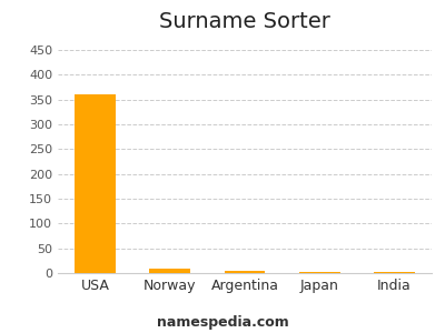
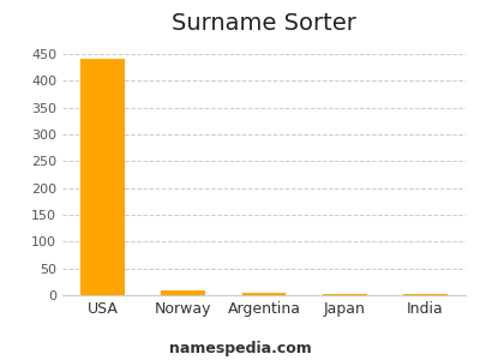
USA: 360 -> 441
